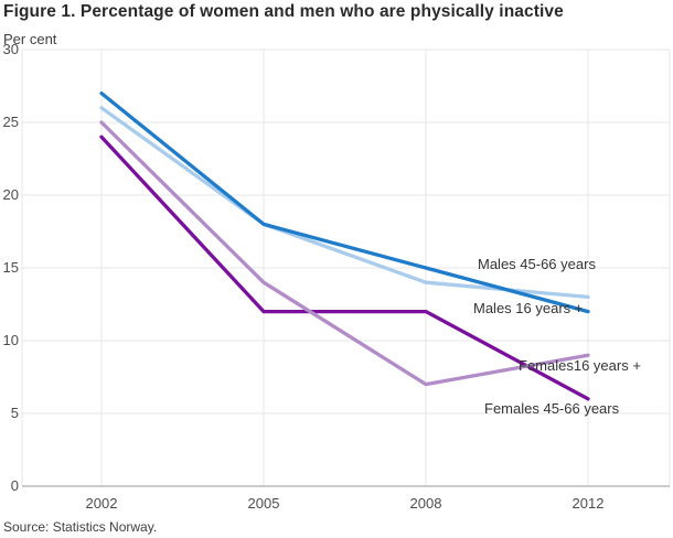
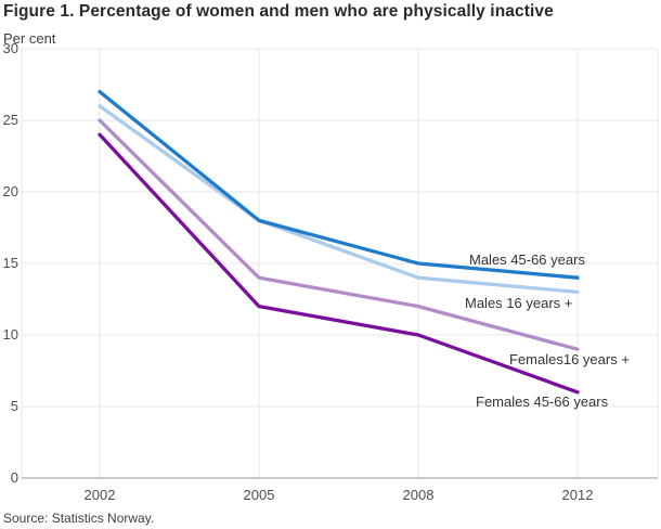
Females16 years +/2008: 7 -> 12
Females 45-66 years/2008: 12 -> 10
Males 45-66 years/2012: 12 -> 14
